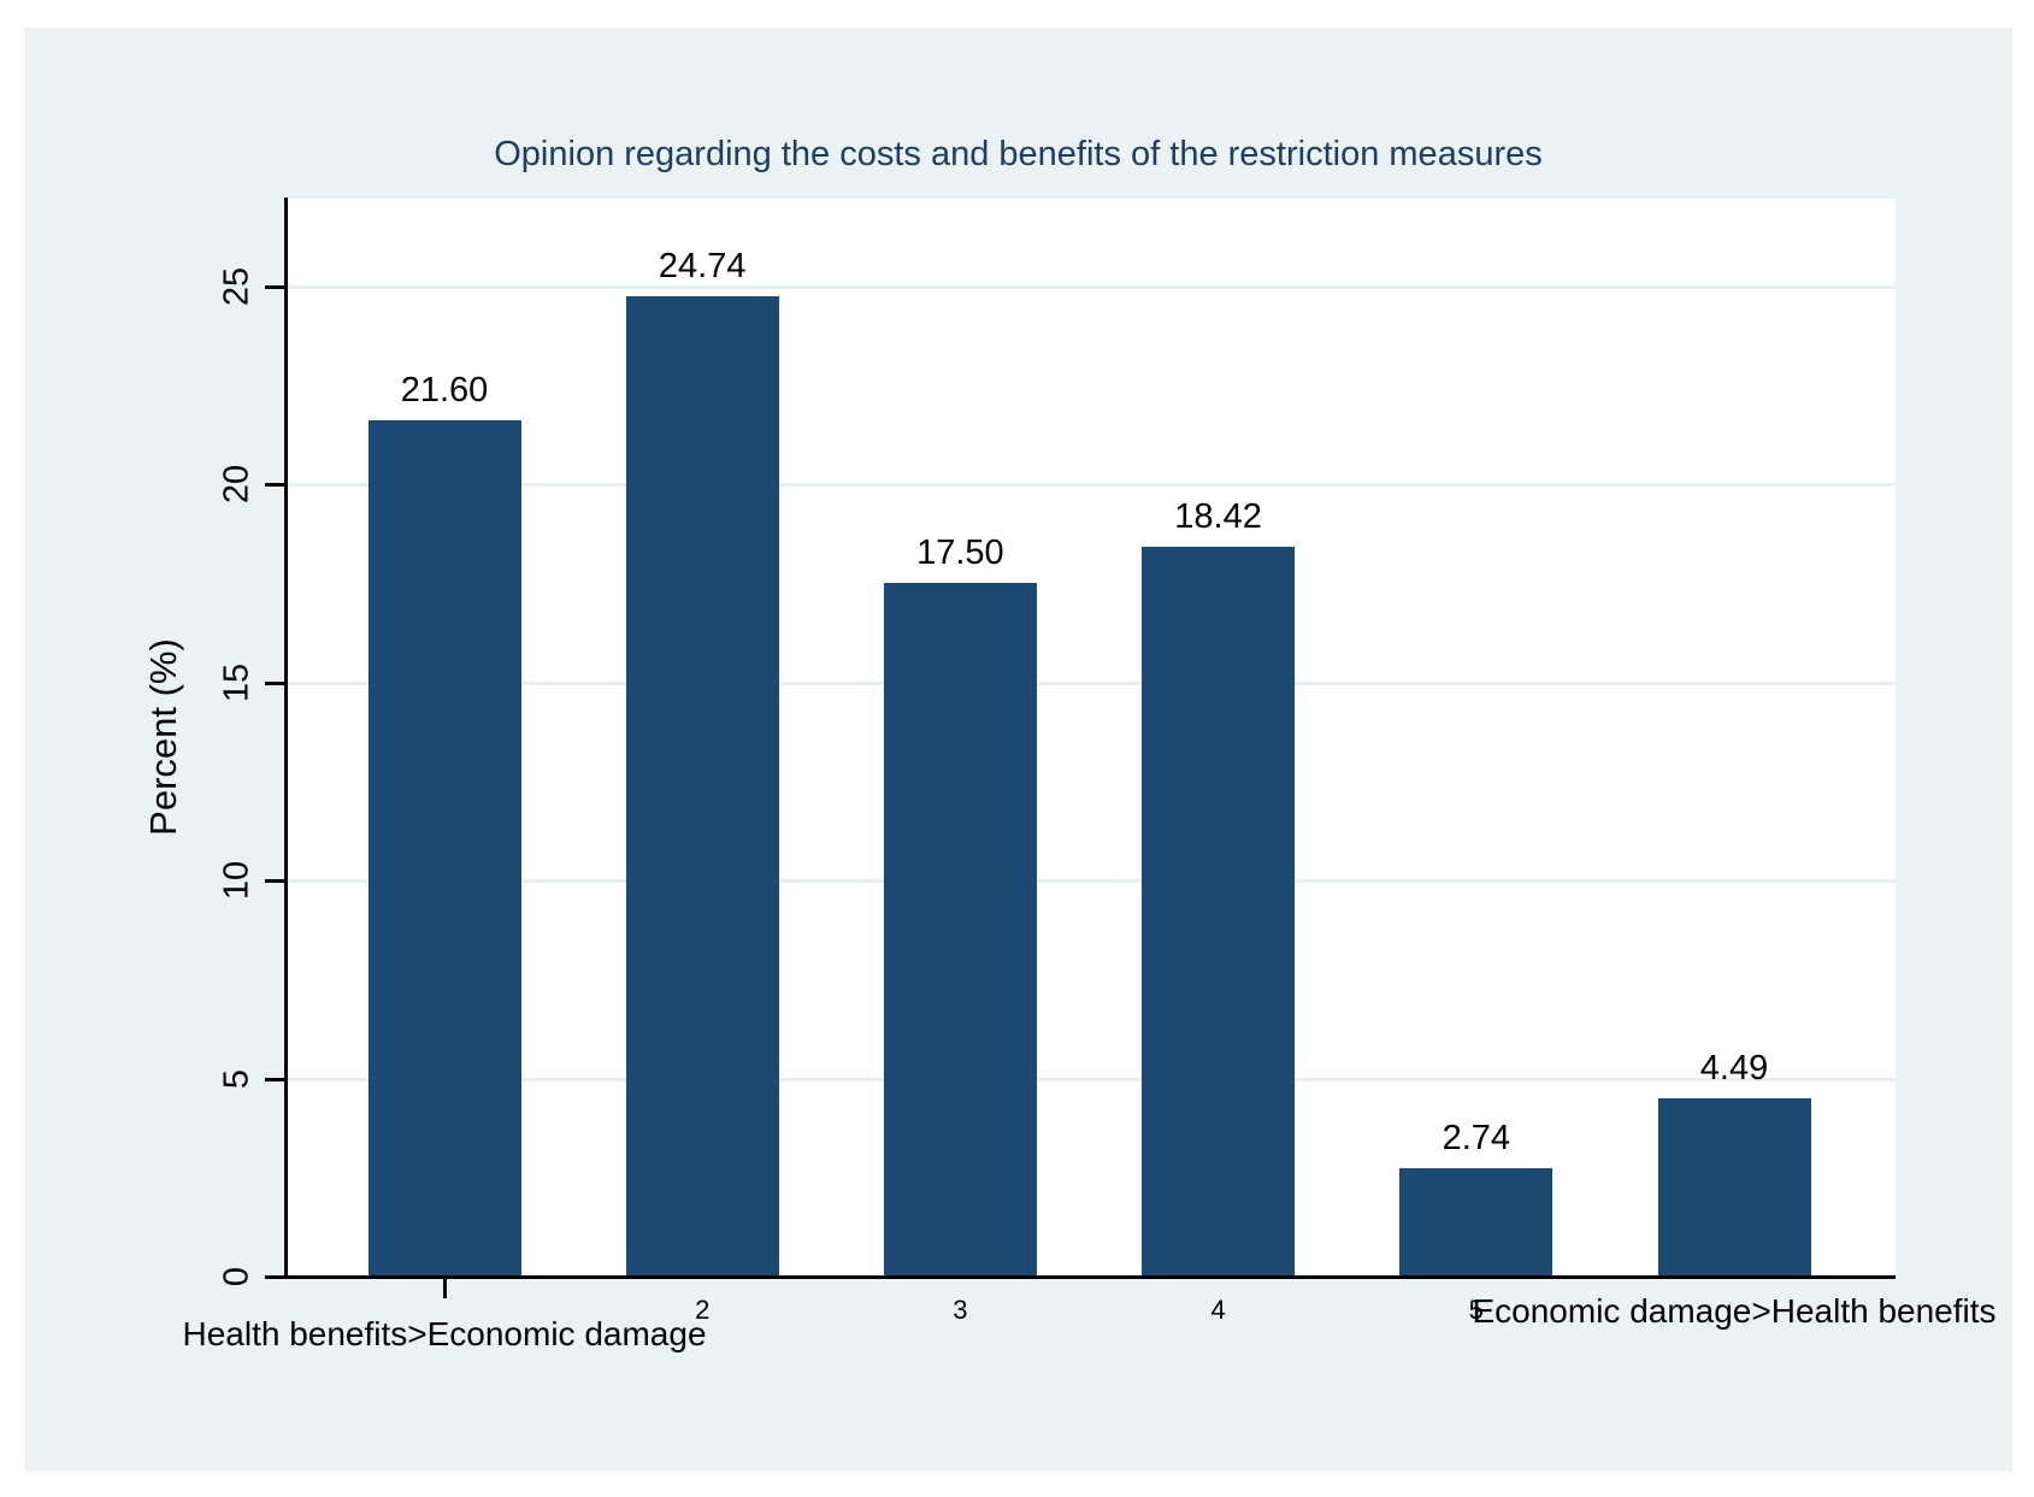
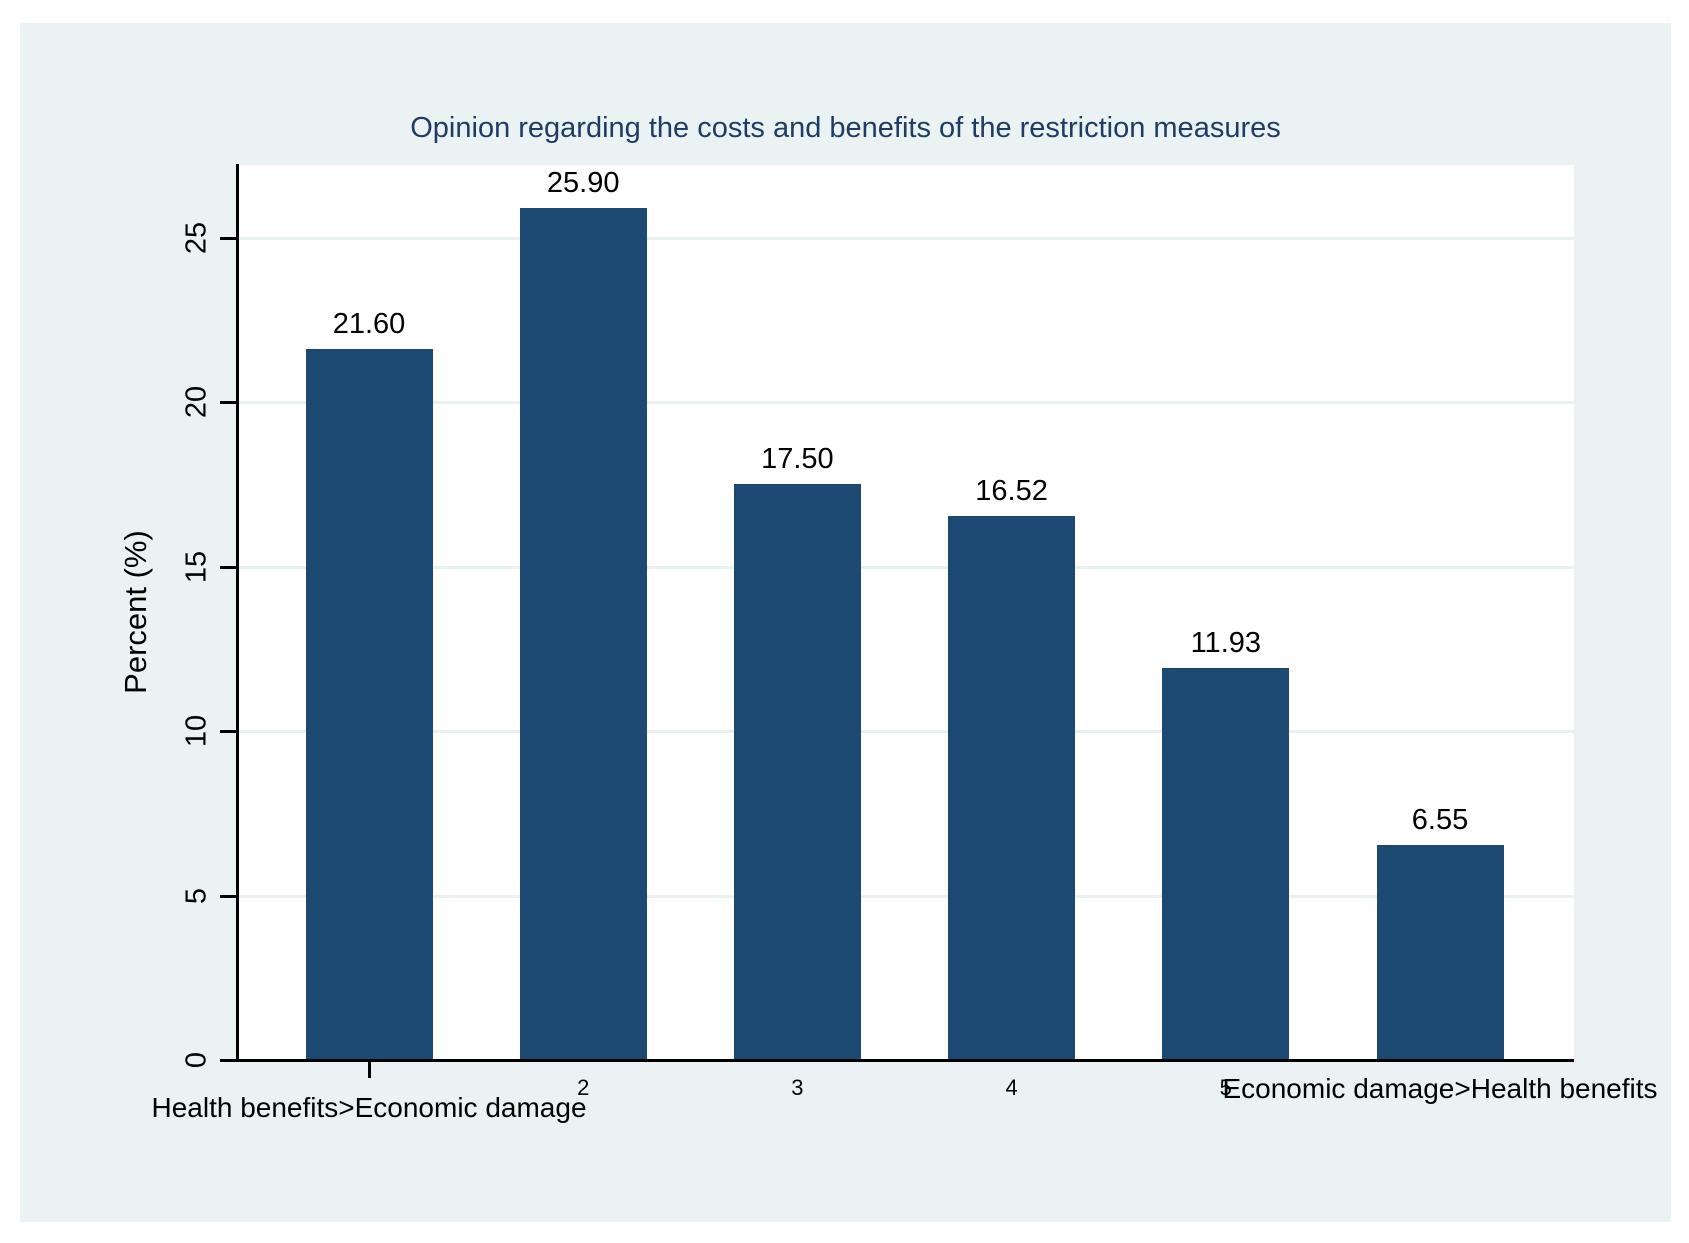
2: 24.74 -> 25.90
4: 18.42 -> 16.52
5: 2.74 -> 11.93
Economic damage>Health benefits: 4.49 -> 6.55
